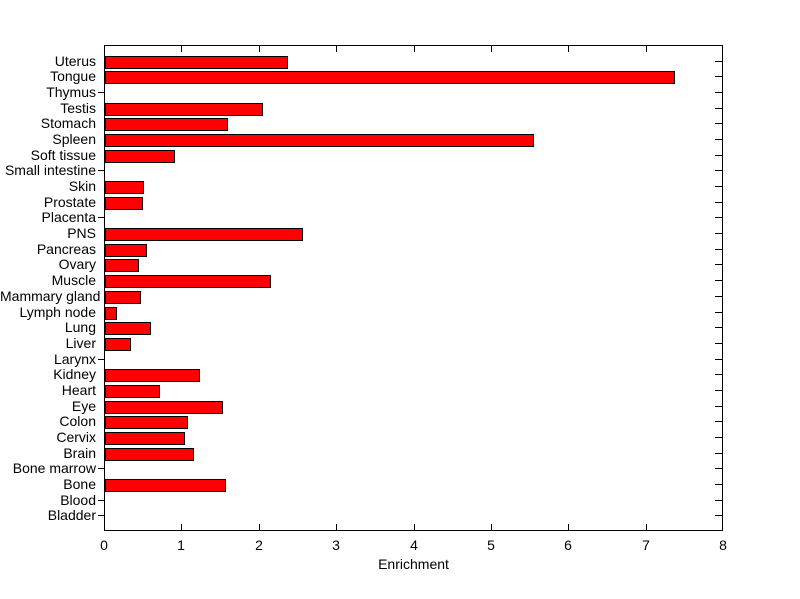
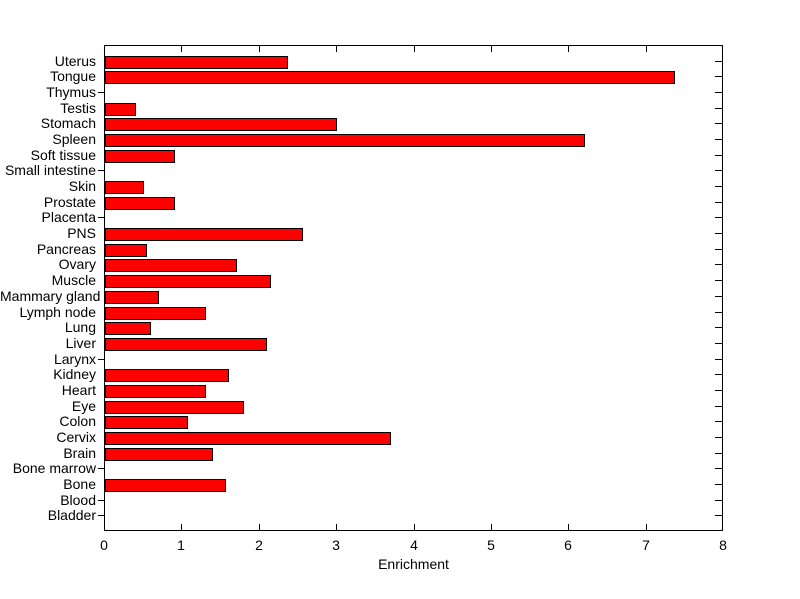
Testis: 2.0 -> 0.4
Stomach: 1.6 -> 3.0
Spleen: 5.5 -> 6.2
Prostate: 0.5 -> 0.9
Ovary: 0.4 -> 1.7
Mammary gland: 0.5 -> 0.7
Lymph node: 0.2 -> 1.3
Liver: 0.3 -> 2.1
Kidney: 1.2 -> 1.6
Heart: 0.7 -> 1.3
Eye: 1.5 -> 1.8
Cervix: 1.0 -> 3.7
Brain: 1.1 -> 1.4
